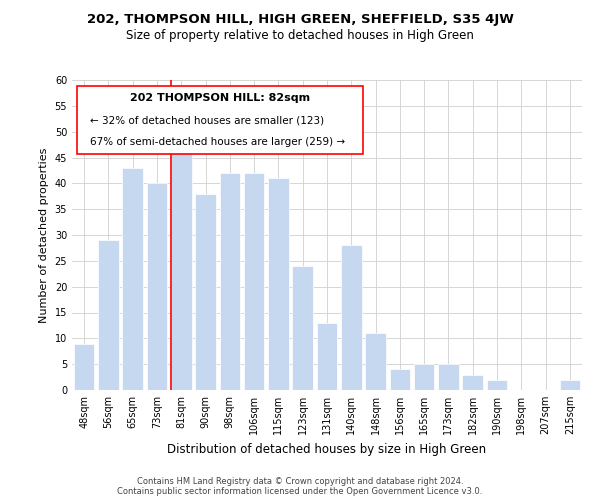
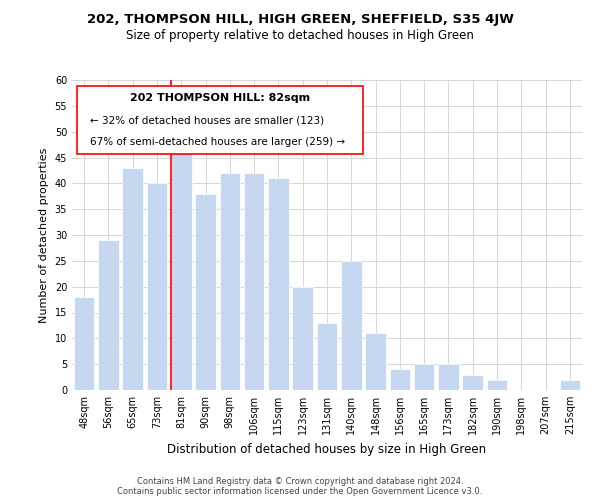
48sqm: 9 -> 18
123sqm: 24 -> 20
140sqm: 28 -> 25
